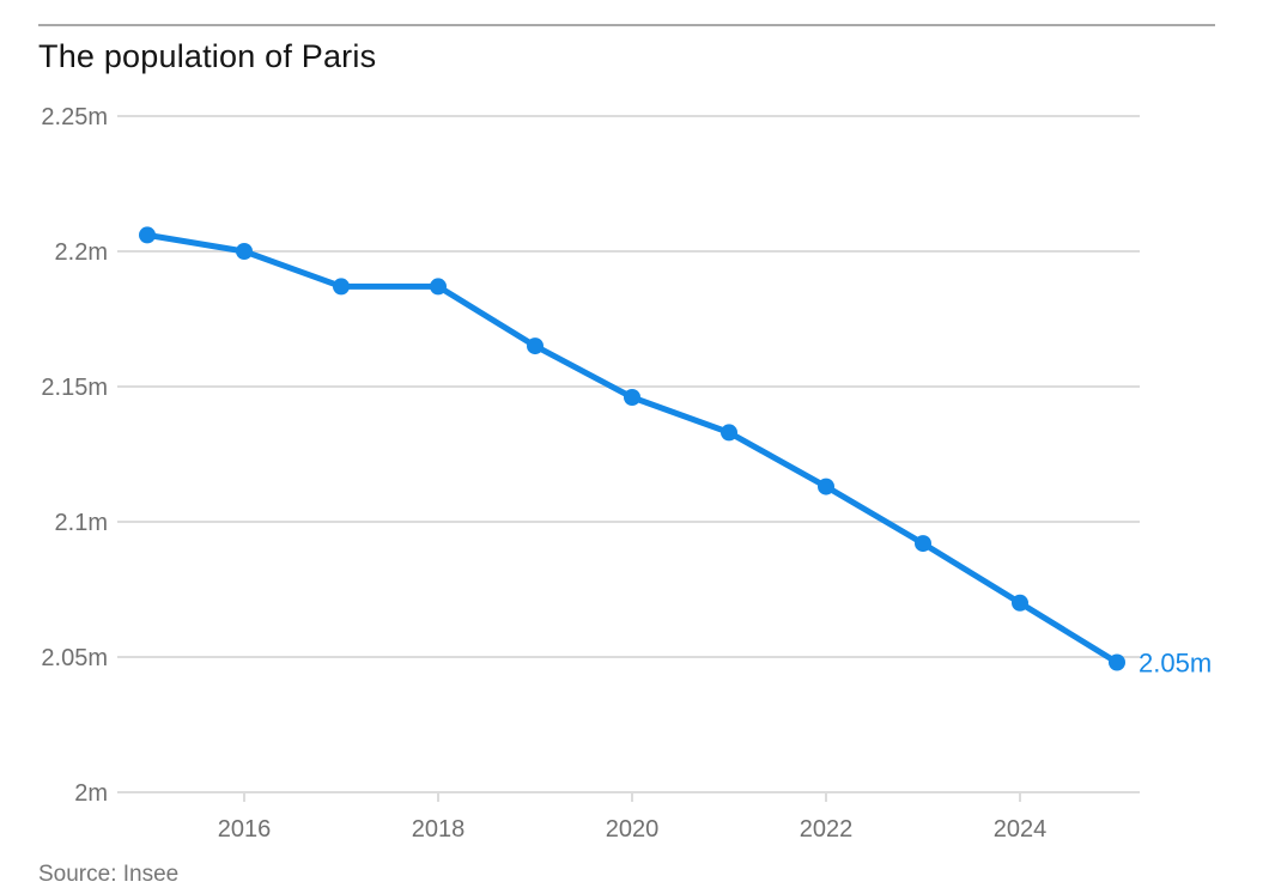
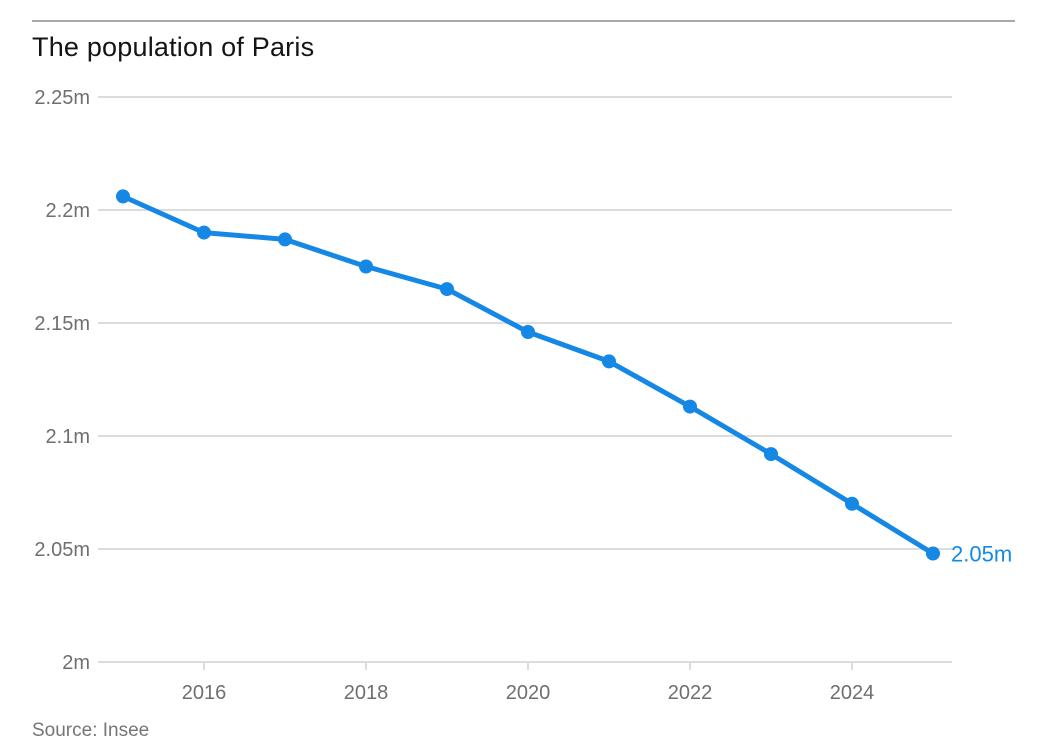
2016: 2.200m -> 2.190m
2018: 2.187m -> 2.175m
